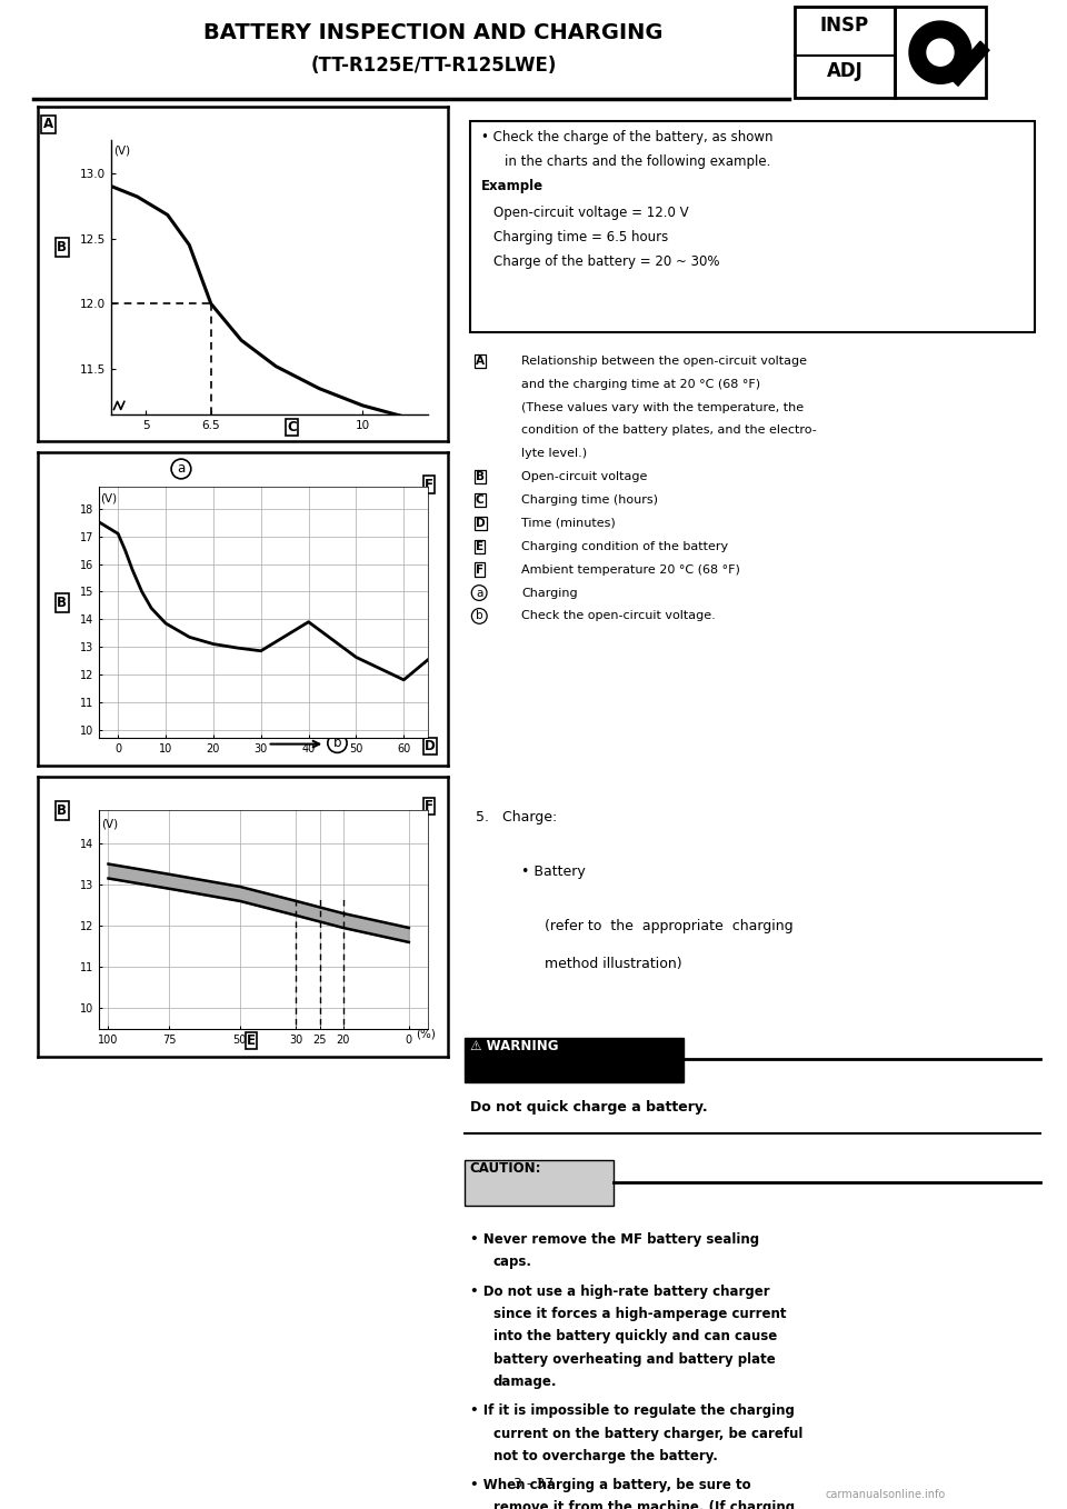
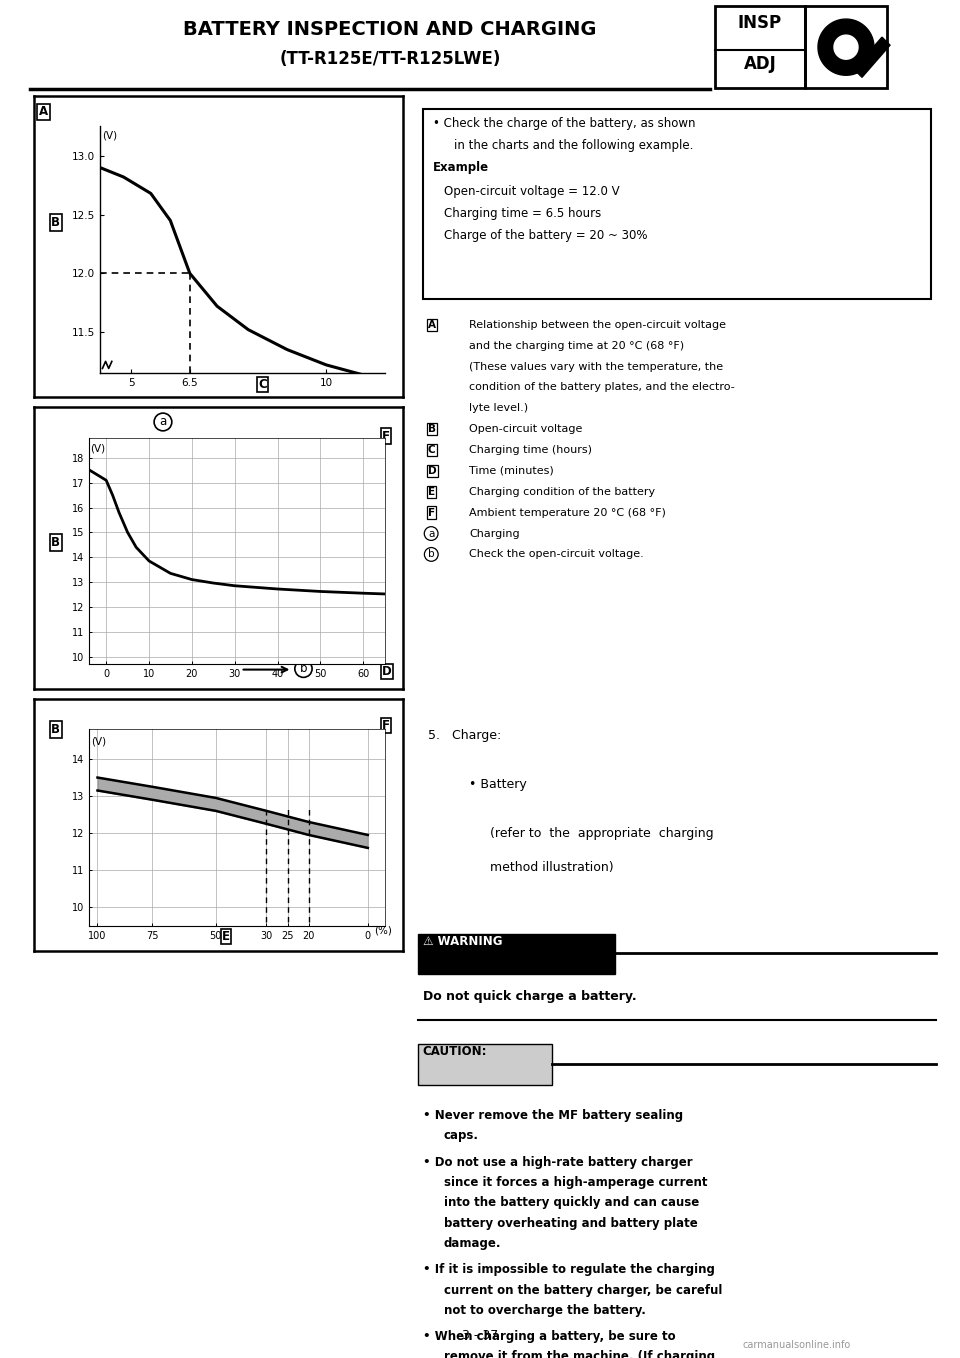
40: 13.90 -> 12.72
60: 11.80 -> 12.55
